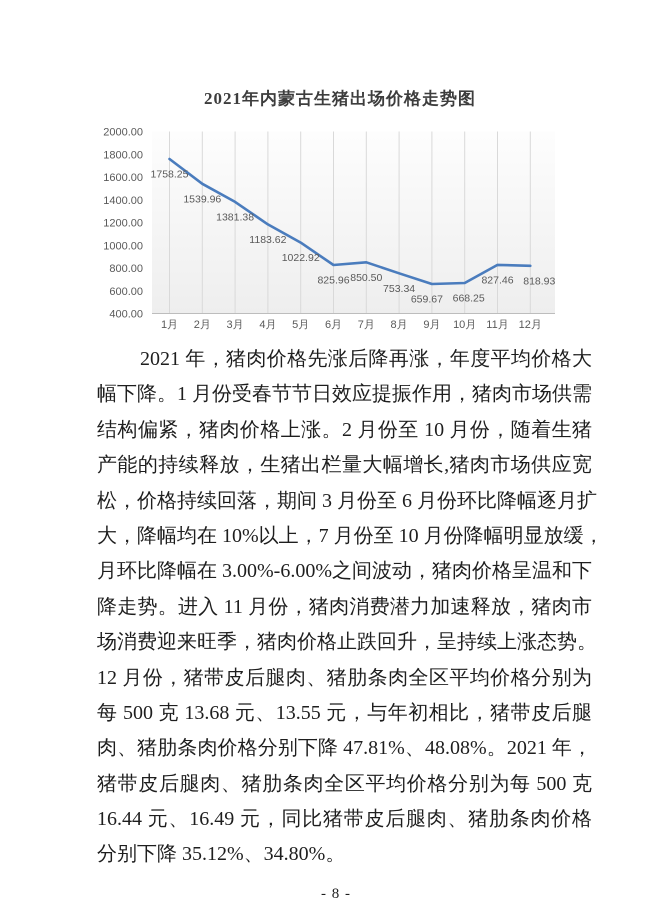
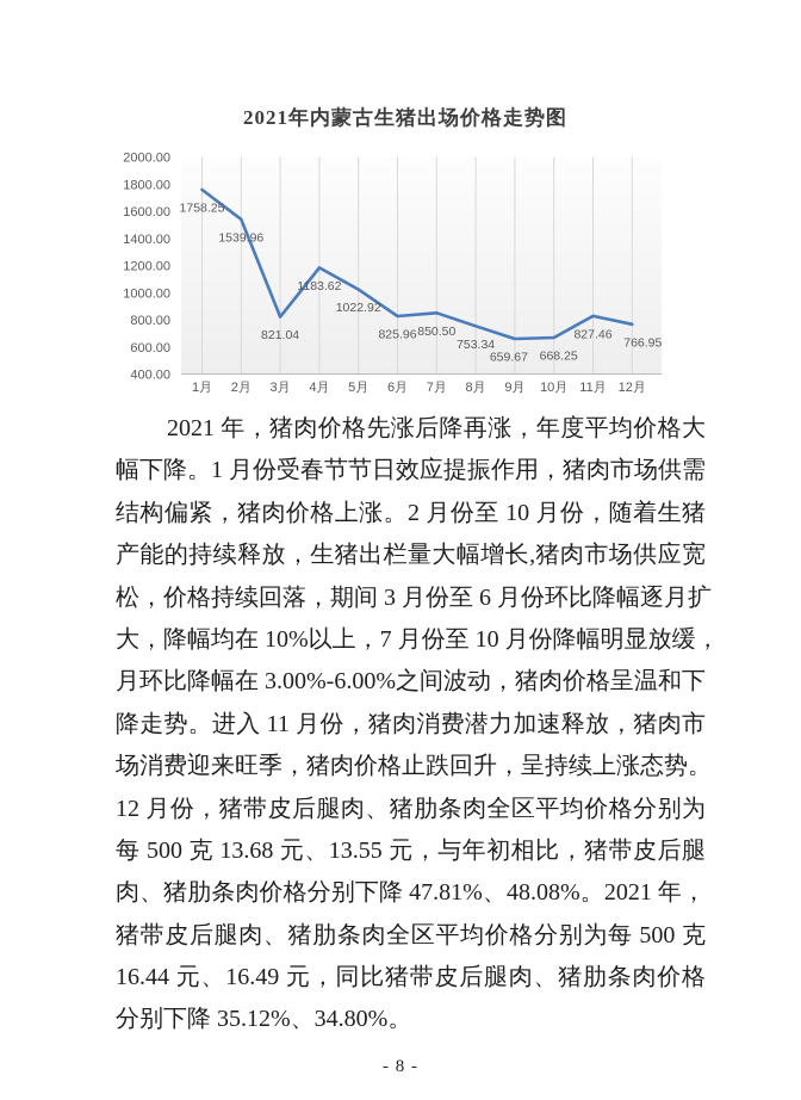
3月: 1381.38 -> 821.04
12月: 818.93 -> 766.95
